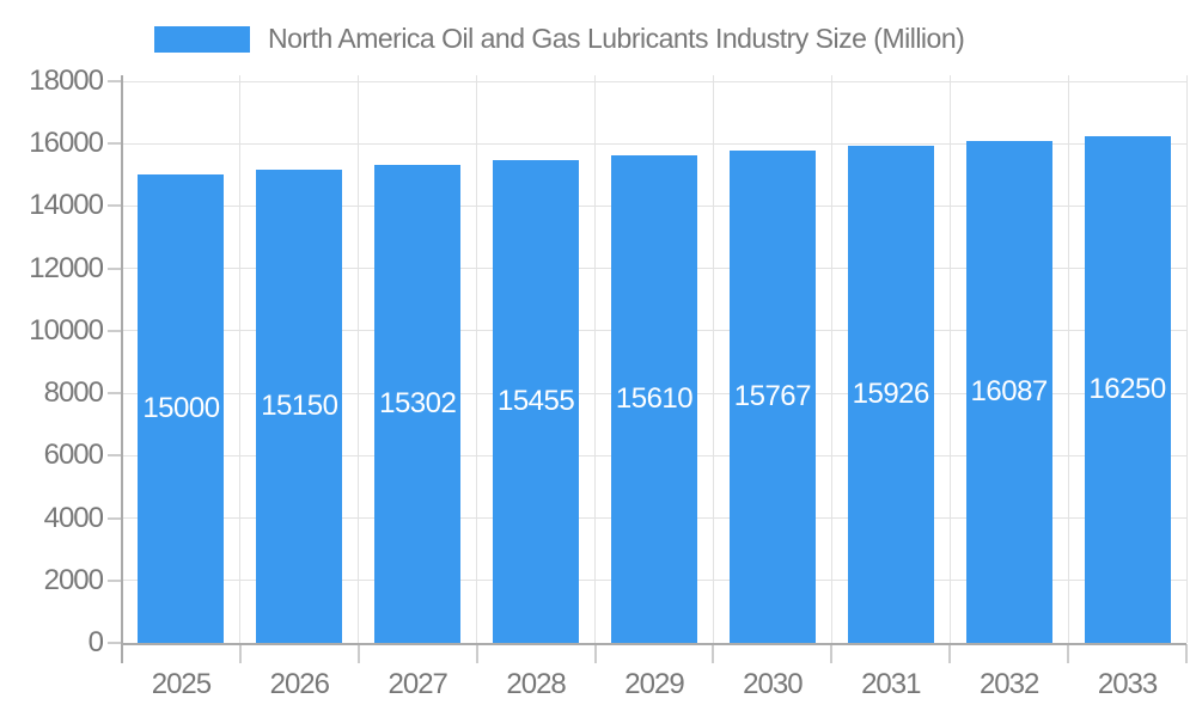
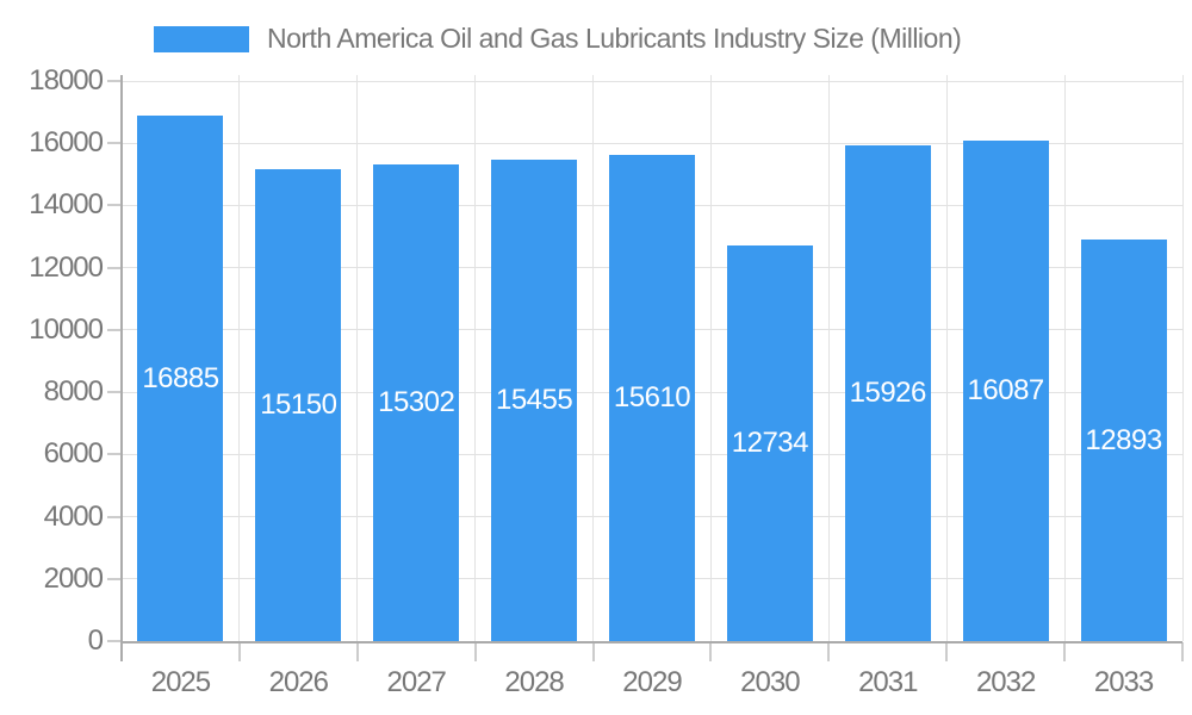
2025: 15000 -> 16885
2030: 15767 -> 12734
2033: 16250 -> 12893
